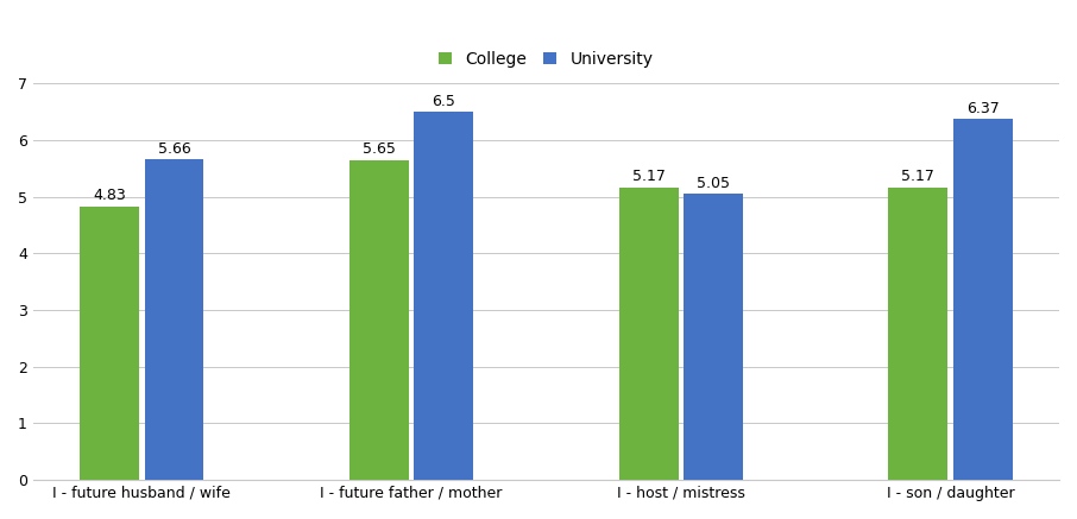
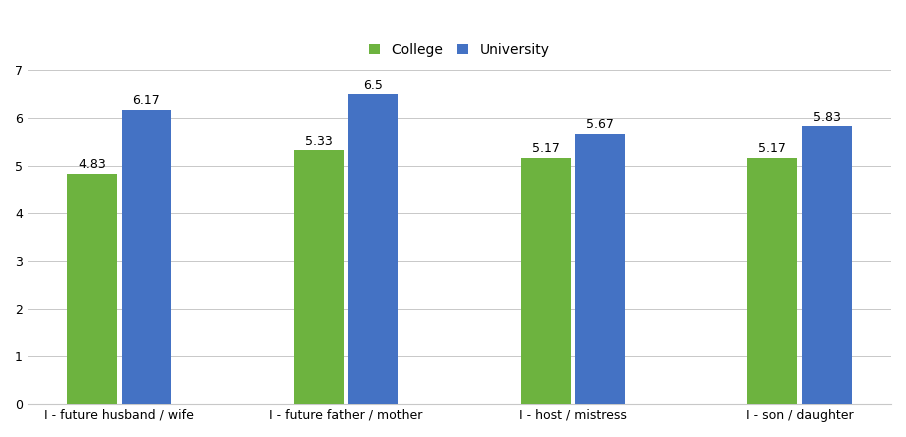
University/I - future husband / wife: 5.66 -> 6.17
College/I - future father / mother: 5.65 -> 5.33
University/I - host / mistress: 5.05 -> 5.67
University/I - son / daughter: 6.37 -> 5.83
